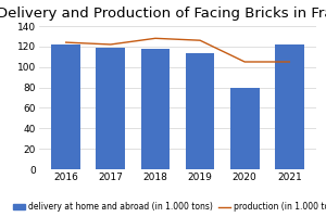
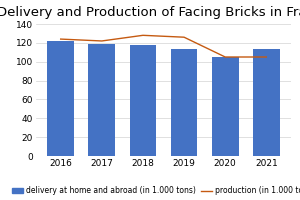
delivery at home and abroad (in 1.000 tons)/2020: 80 -> 105
delivery at home and abroad (in 1.000 tons)/2021: 122 -> 113
